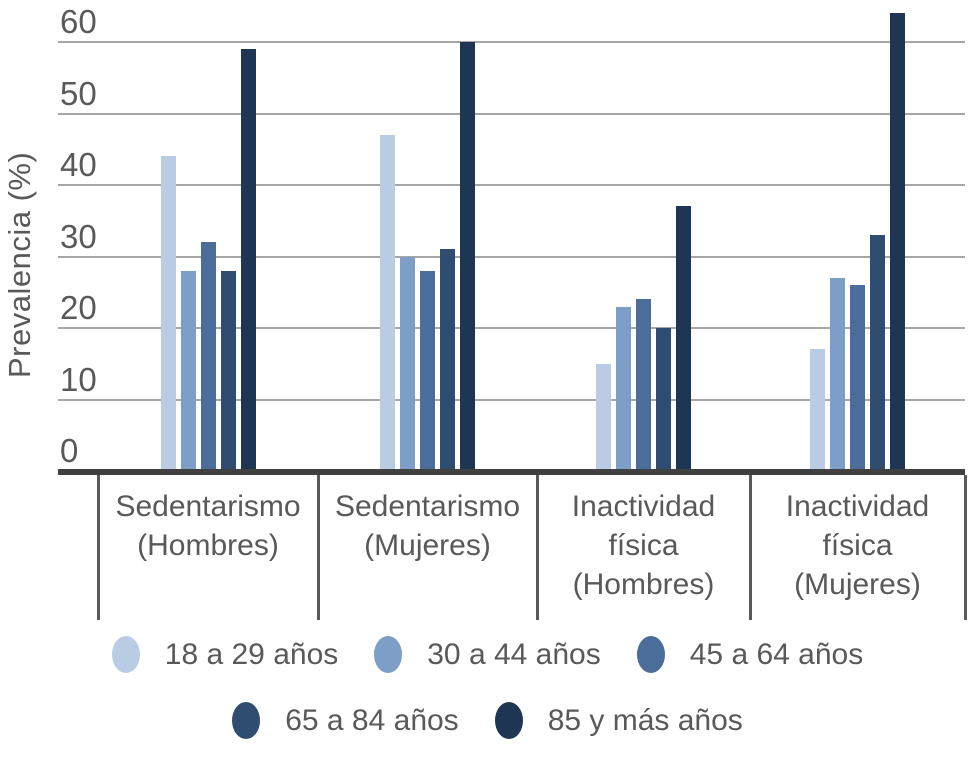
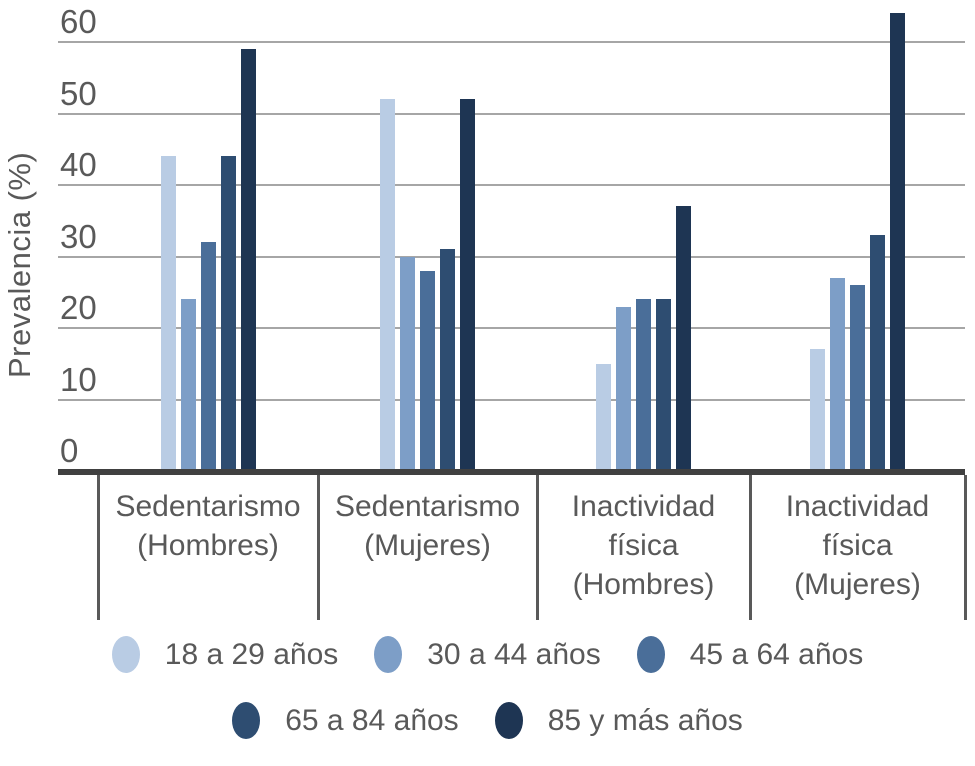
30 a 44 años/Sedentarismo (Hombres): 28 -> 24
65 a 84 años/Sedentarismo (Hombres): 28 -> 44
18 a 29 años/Sedentarismo (Mujeres): 47 -> 52
85 y más años/Sedentarismo (Mujeres): 60 -> 52
65 a 84 años/Inactividad física (Hombres): 20 -> 24
